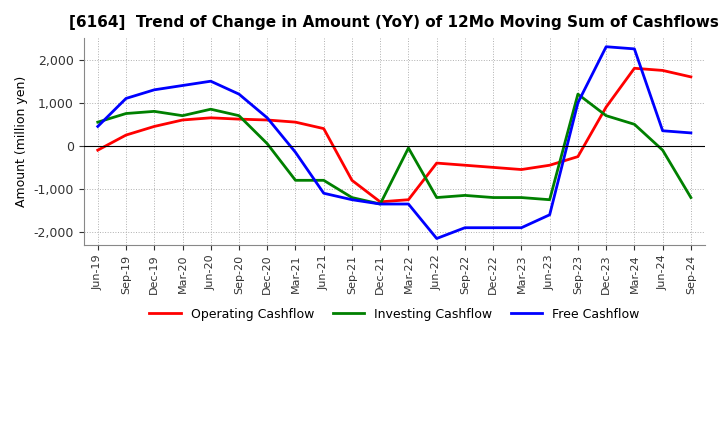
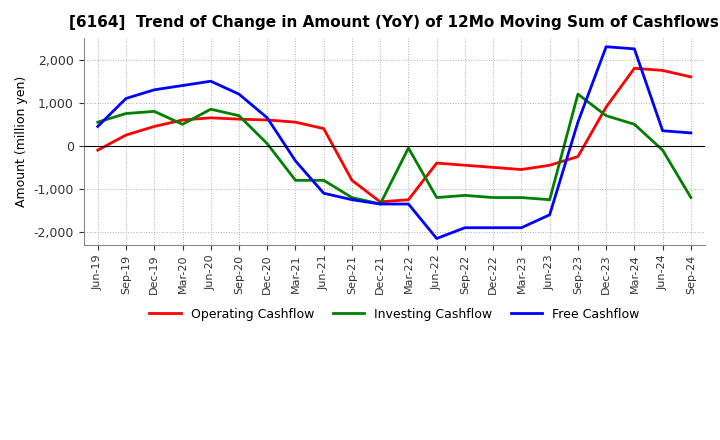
Investing Cashflow/Mar-20: 700 -> 500
Free Cashflow/Mar-21: -150 -> -350
Free Cashflow/Sep-23: 1,000 -> 550
